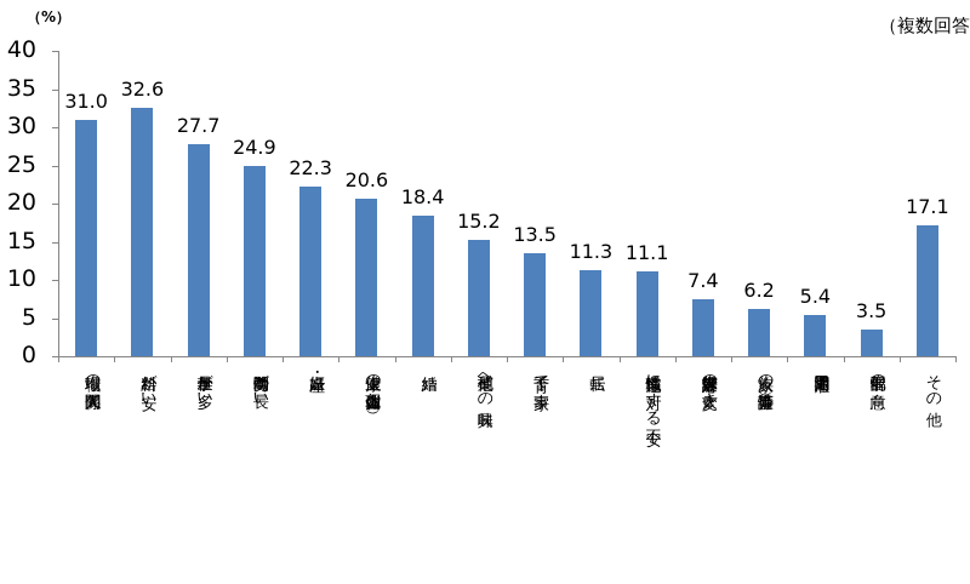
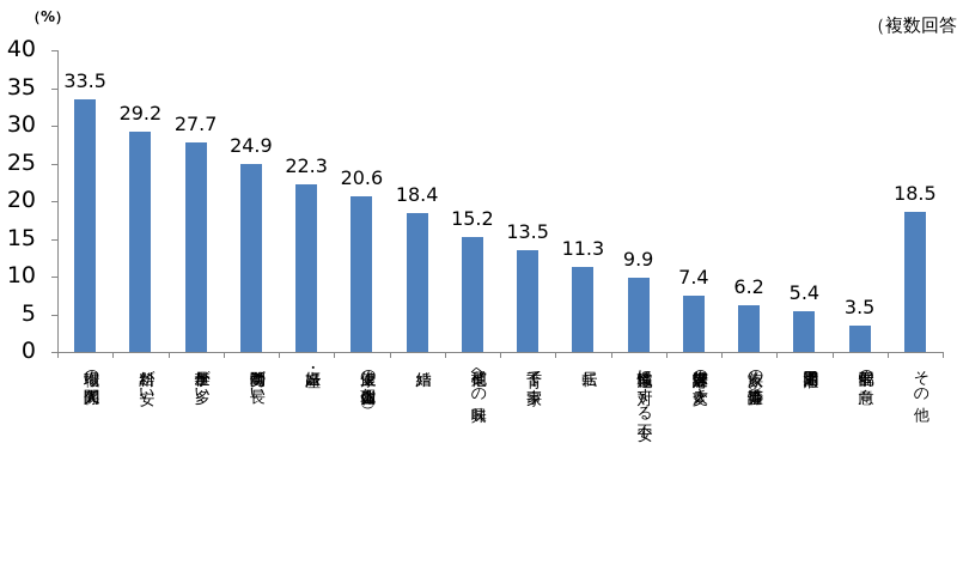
職場の人間関係: 31.0 -> 33.5
給料が安い: 32.6 -> 29.2
職業適性に対する不安: 11.1 -> 9.9
その他: 17.1 -> 18.5
